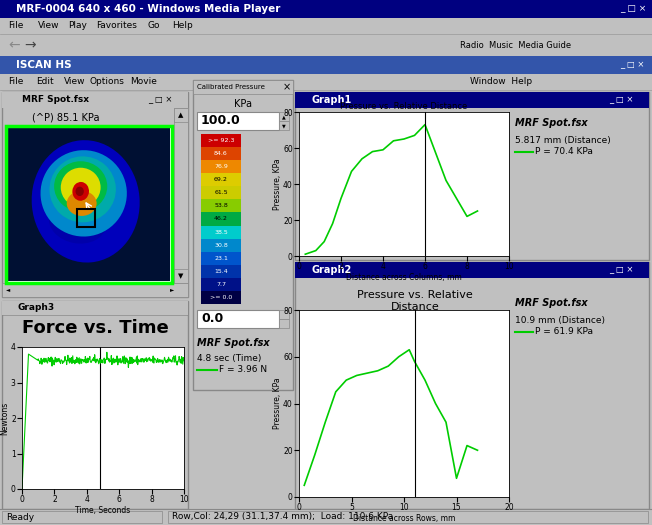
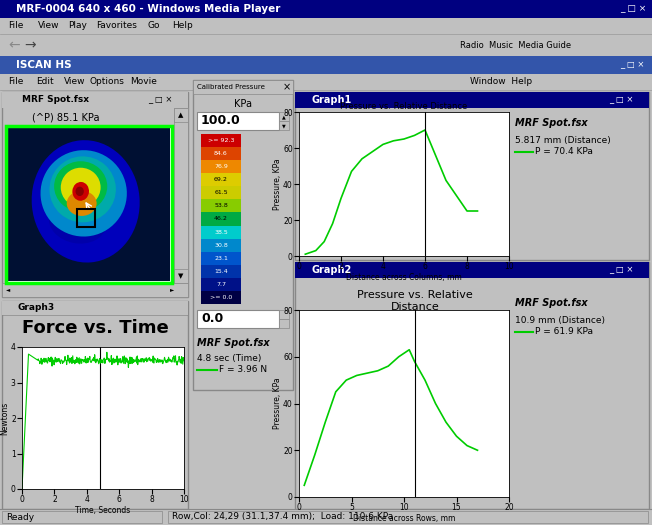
Pressure vs. Relative Distance/4: 59 -> 62
Pressure vs. Relative Distance/6: 73 -> 70
Pressure vs. Relative Distance/8: 22 -> 25
15: 8 -> 26
